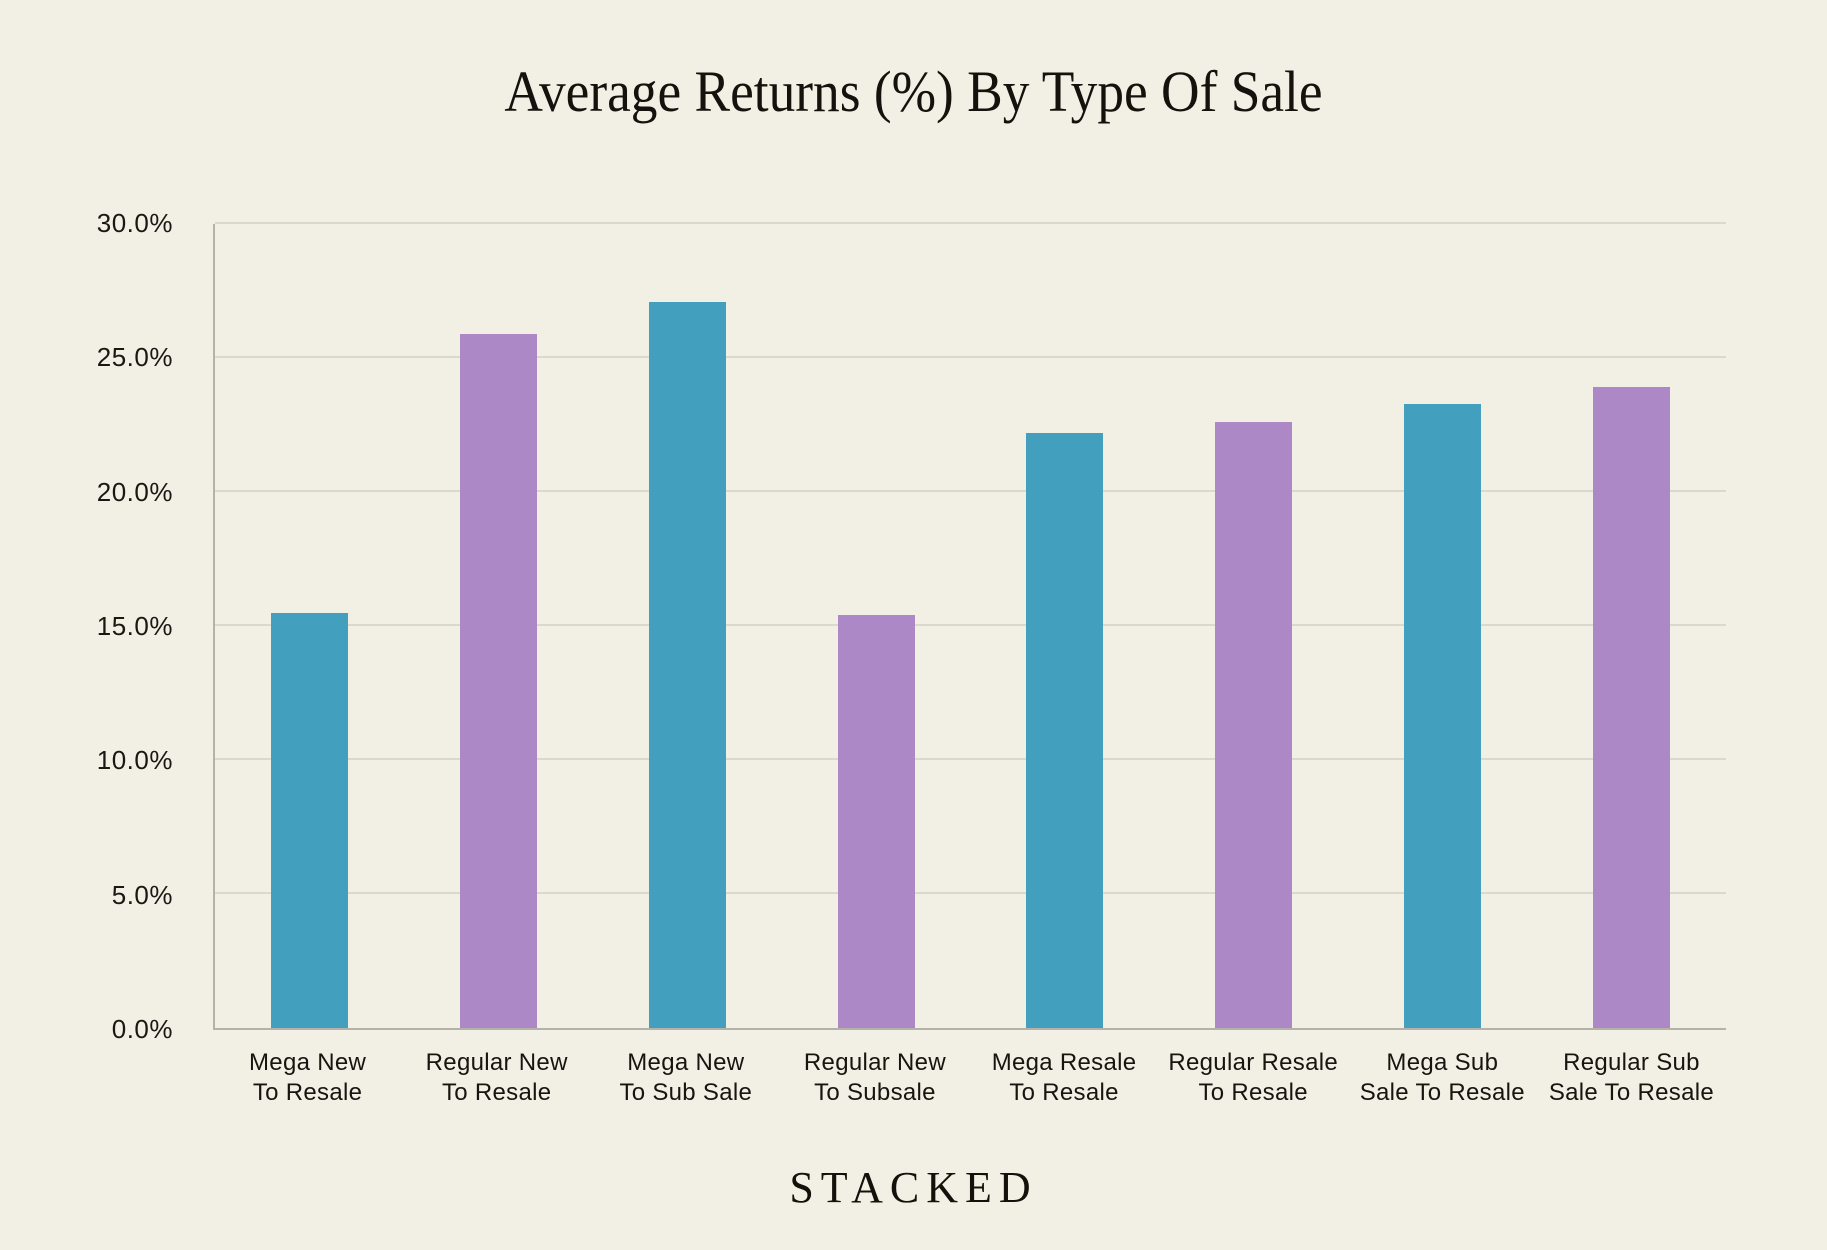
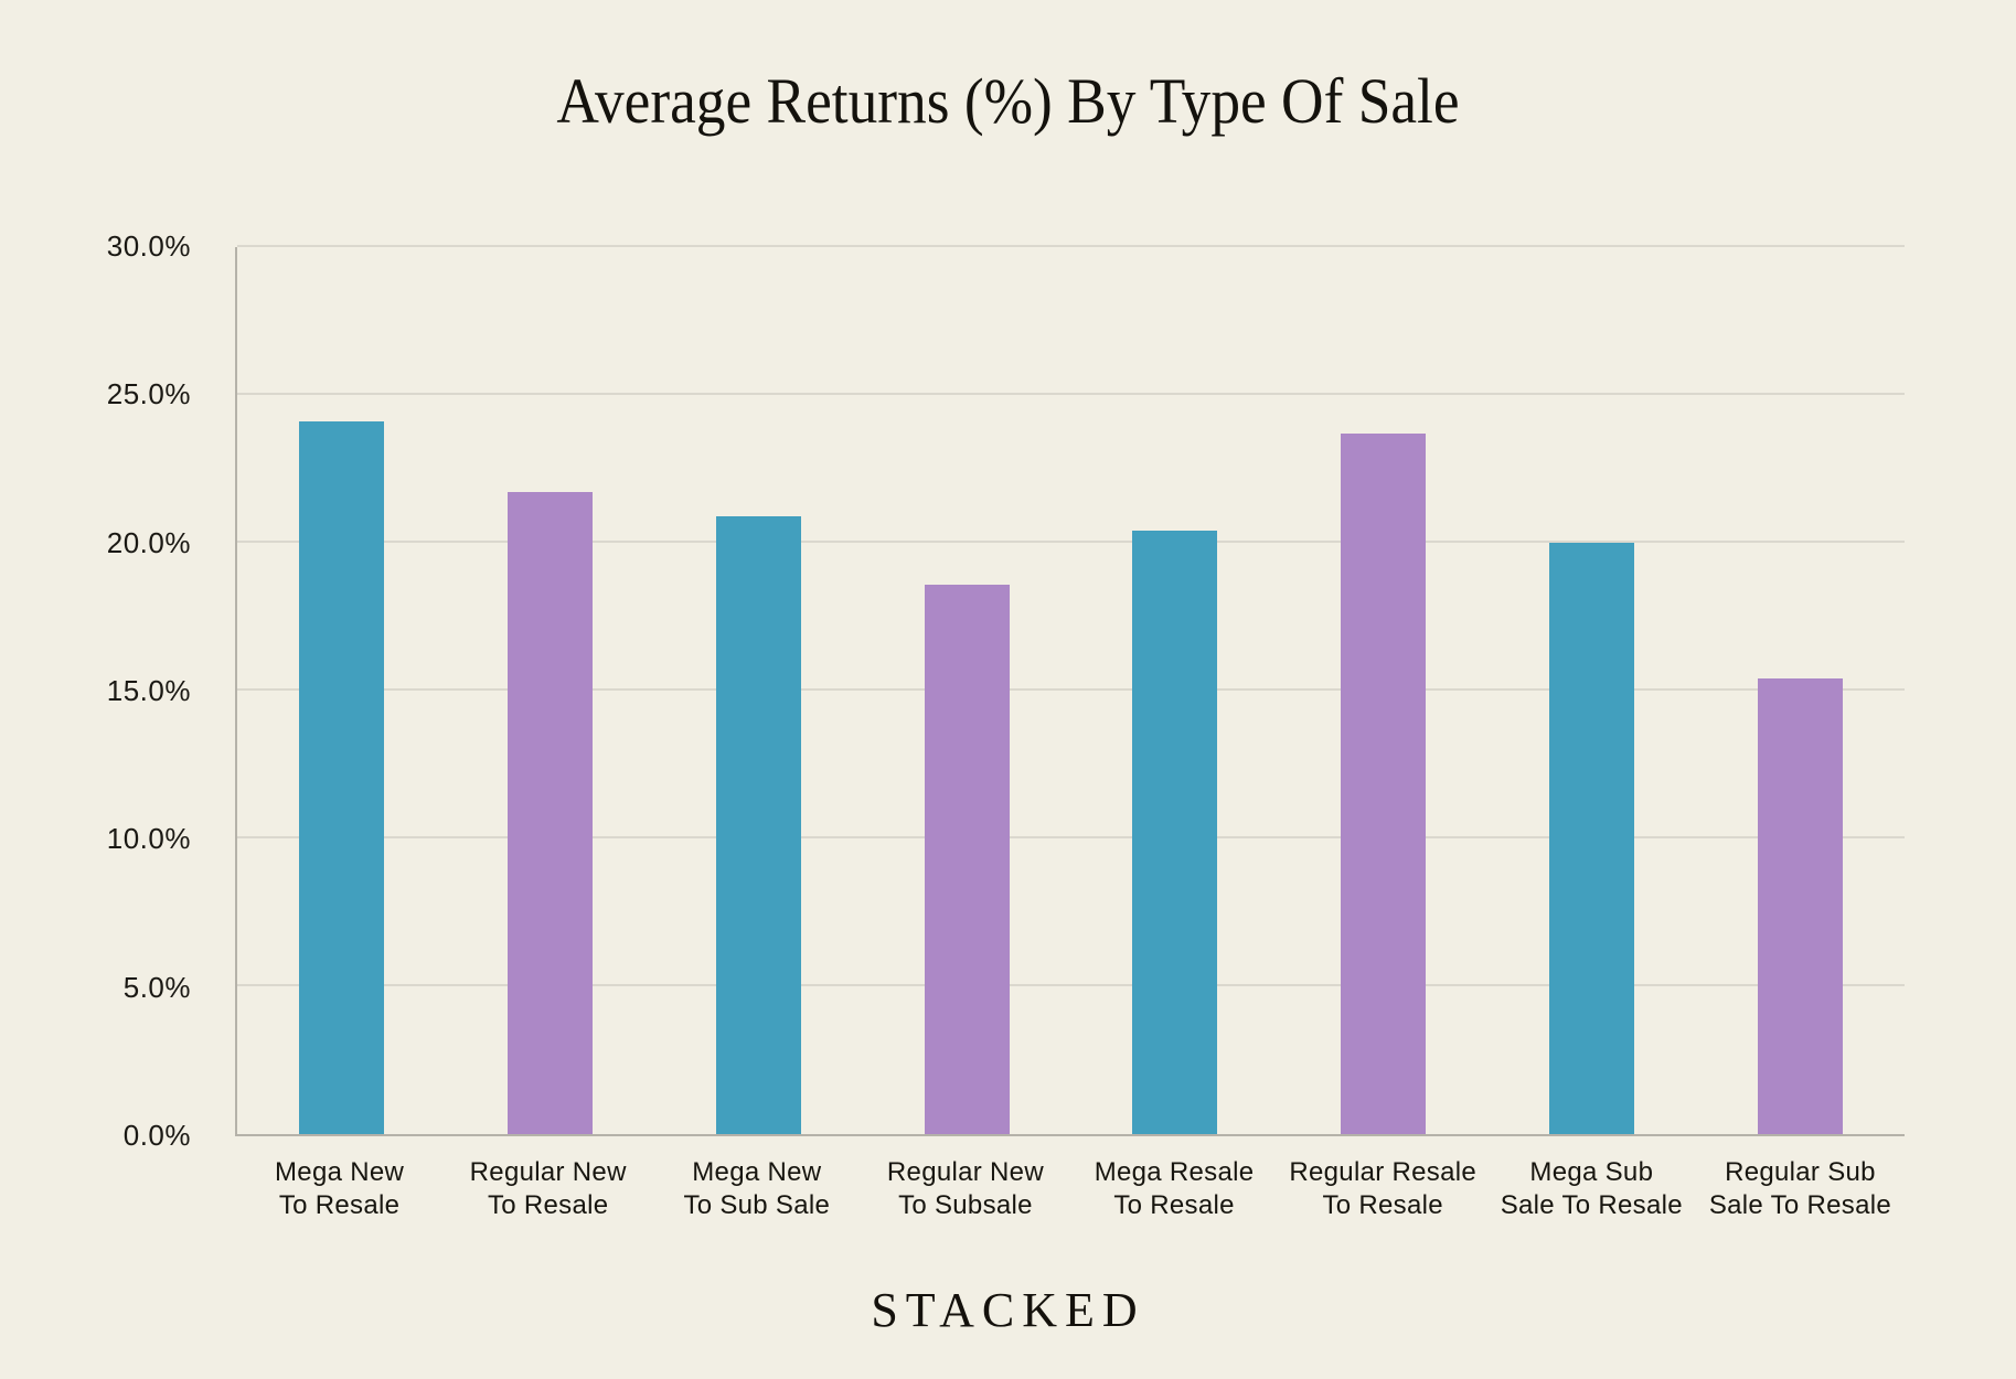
Mega New To Resale: 15.5% -> 24.1%
Regular New To Resale: 25.9% -> 21.7%
Mega New To Sub Sale: 27.1% -> 20.9%
Regular New To Subsale: 15.4% -> 18.6%
Mega Resale To Resale: 22.2% -> 20.4%
Regular Resale To Resale: 22.6% -> 23.7%
Mega Sub Sale To Resale: 23.3% -> 20.0%
Regular Sub Sale To Resale: 23.9% -> 15.4%
